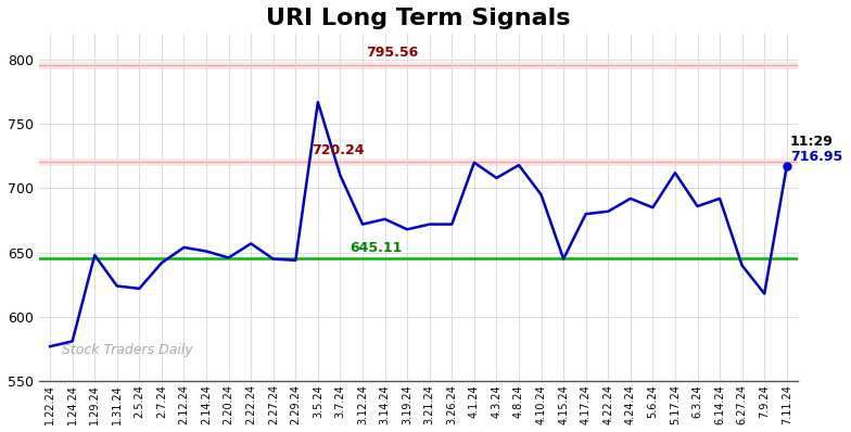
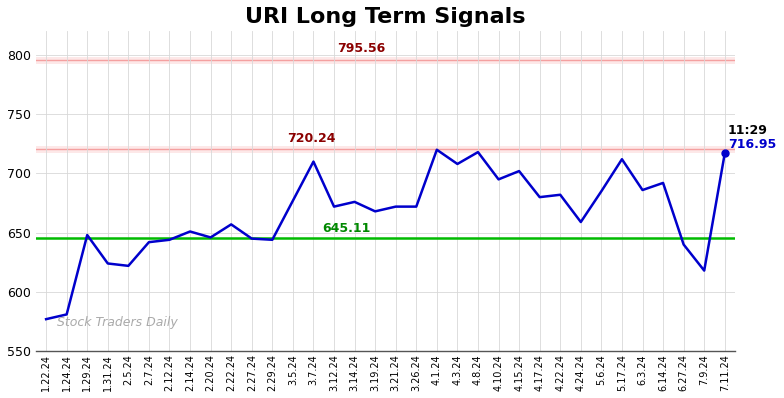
2.12.24: 654 -> 644
3.5.24: 767 -> 677
4.15.24: 645 -> 702
4.24.24: 692 -> 659
